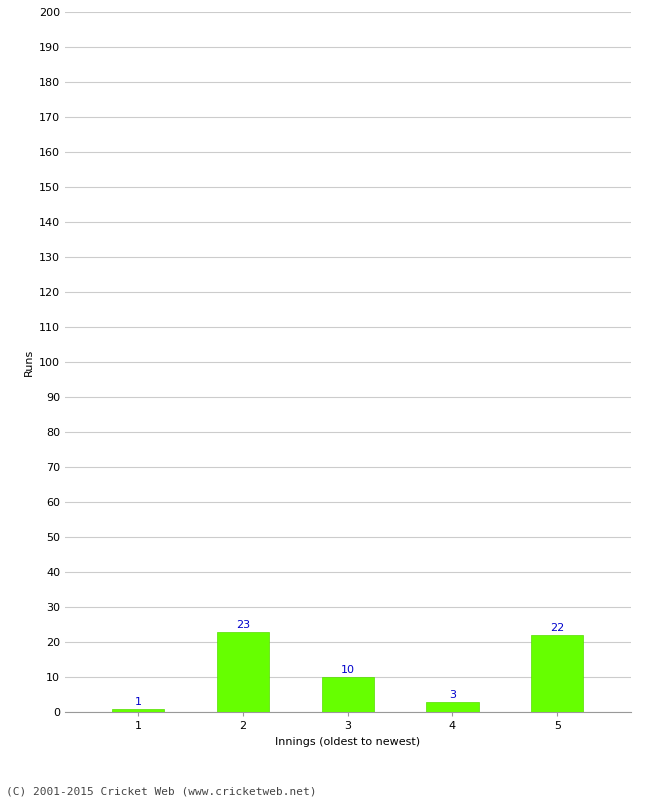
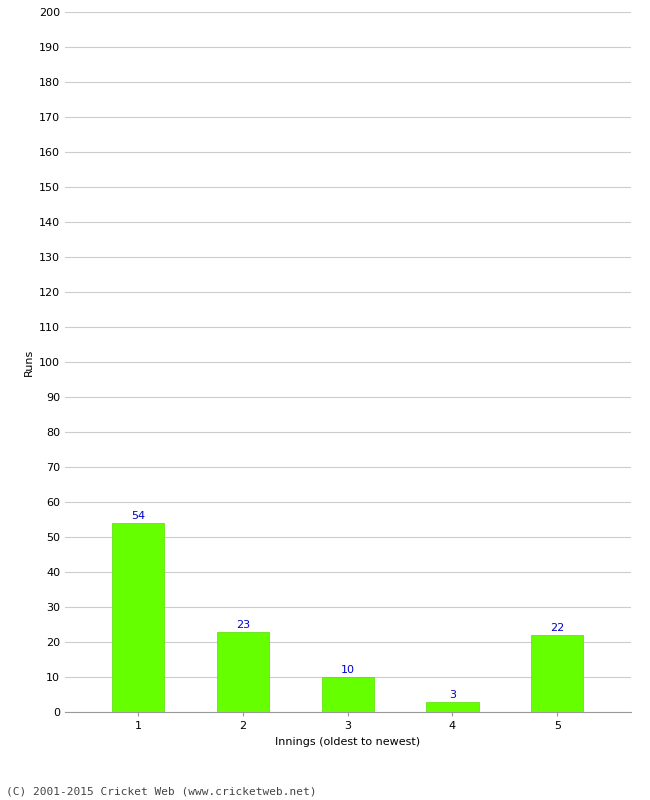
1: 1 -> 54
